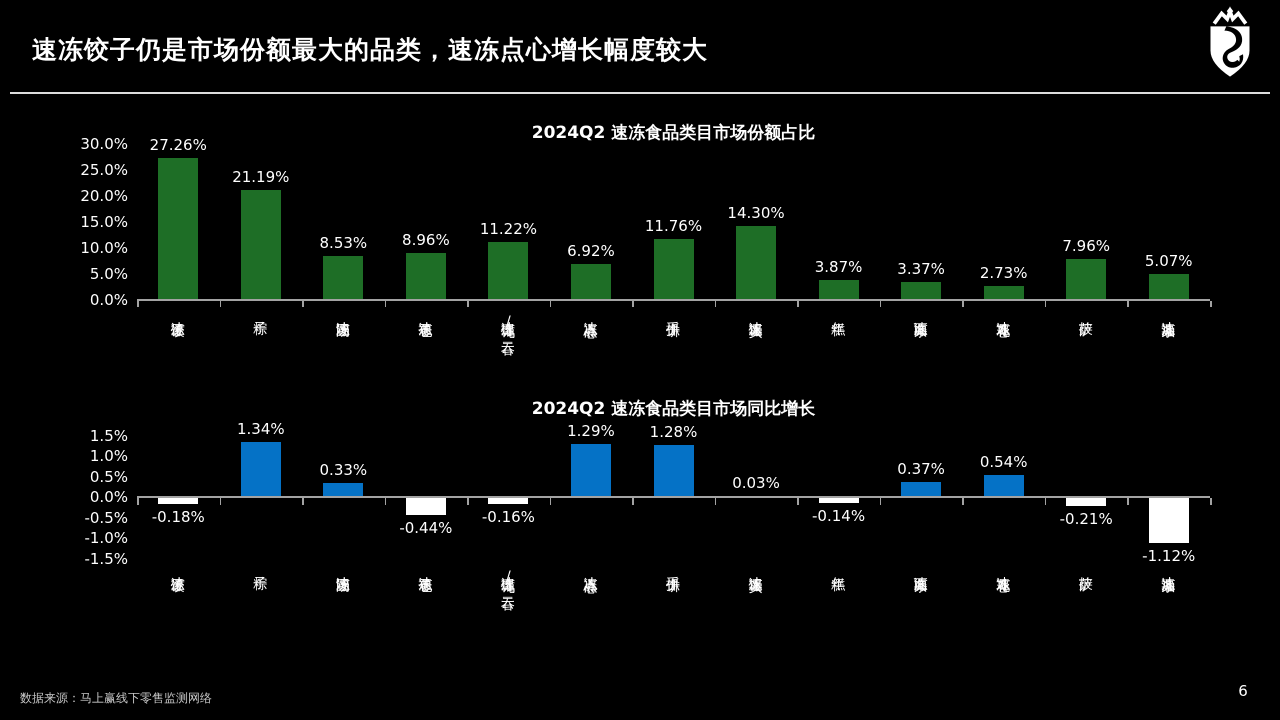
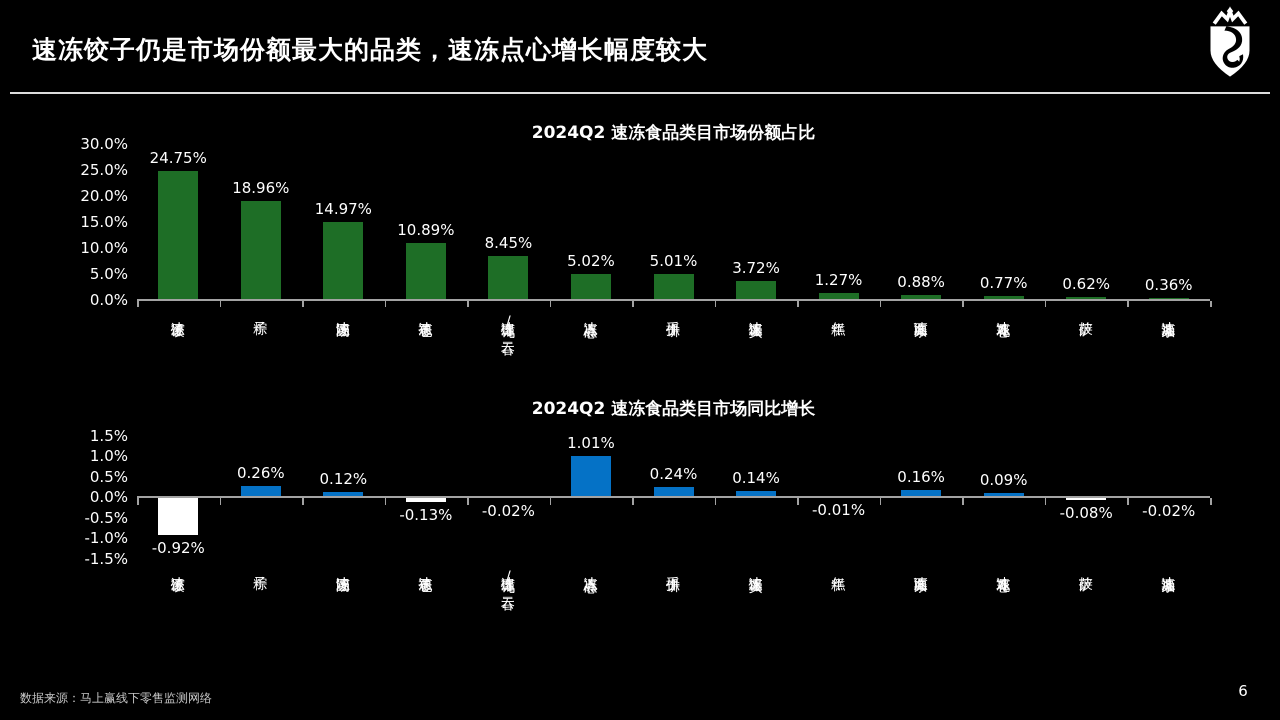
2024Q2 速冻食品类目市场份额占比/速冻饺子: 27.26% -> 24.75%
2024Q2 速冻食品类目市场份额占比/粽子: 21.19% -> 18.96%
2024Q2 速冻食品类目市场份额占比/速冻汤圆: 8.53% -> 14.97%
2024Q2 速冻食品类目市场份额占比/速冻包子: 8.96% -> 10.89%
2024Q2 速冻食品类目市场份额占比/速冻馄饨/云吞: 11.22% -> 8.45%
2024Q2 速冻食品类目市场份额占比/速冻点心: 6.92% -> 5.02%
2024Q2 速冻食品类目市场份额占比/手抓饼: 11.76% -> 5.01%
2024Q2 速冻食品类目市场份额占比/速冻馒头: 14.30% -> 3.72%
2024Q2 速冻食品类目市场份额占比/年糕: 3.87% -> 1.27%
2024Q2 速冻食品类目市场份额占比/速冻面条: 3.37% -> 0.88%
2024Q2 速冻食品类目市场份额占比/速冻花卷: 2.73% -> 0.77%
2024Q2 速冻食品类目市场份额占比/披萨: 7.96% -> 0.62%
2024Q2 速冻食品类目市场份额占比/速冻油条: 5.07% -> 0.36%
2024Q2 速冻食品类目市场同比增长/速冻饺子: -0.18% -> -0.92%
2024Q2 速冻食品类目市场同比增长/粽子: 1.34% -> 0.26%
2024Q2 速冻食品类目市场同比增长/速冻汤圆: 0.33% -> 0.12%
2024Q2 速冻食品类目市场同比增长/速冻包子: -0.44% -> -0.13%
2024Q2 速冻食品类目市场同比增长/速冻馄饨/云吞: -0.16% -> -0.02%
2024Q2 速冻食品类目市场同比增长/速冻点心: 1.29% -> 1.01%
2024Q2 速冻食品类目市场同比增长/手抓饼: 1.28% -> 0.24%
2024Q2 速冻食品类目市场同比增长/速冻馒头: 0.03% -> 0.14%
2024Q2 速冻食品类目市场同比增长/年糕: -0.14% -> -0.01%
2024Q2 速冻食品类目市场同比增长/速冻面条: 0.37% -> 0.16%
2024Q2 速冻食品类目市场同比增长/速冻花卷: 0.54% -> 0.09%
2024Q2 速冻食品类目市场同比增长/披萨: -0.21% -> -0.08%
2024Q2 速冻食品类目市场同比增长/速冻油条: -1.12% -> -0.02%
